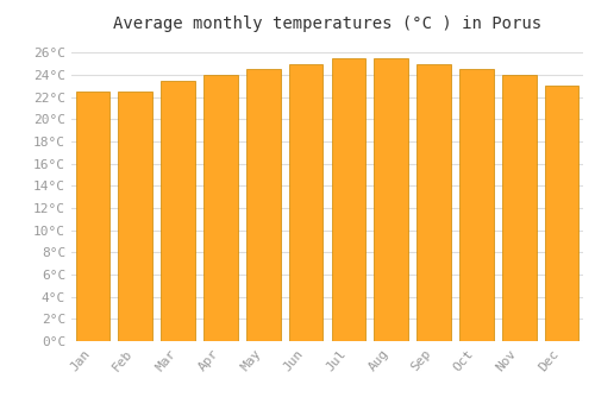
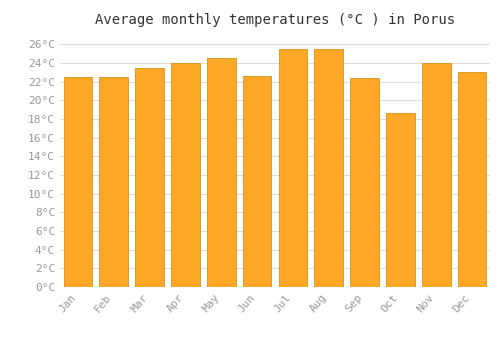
Jun: 25.0°C -> 22.6°C
Sep: 25.0°C -> 22.4°C
Oct: 24.5°C -> 18.6°C
